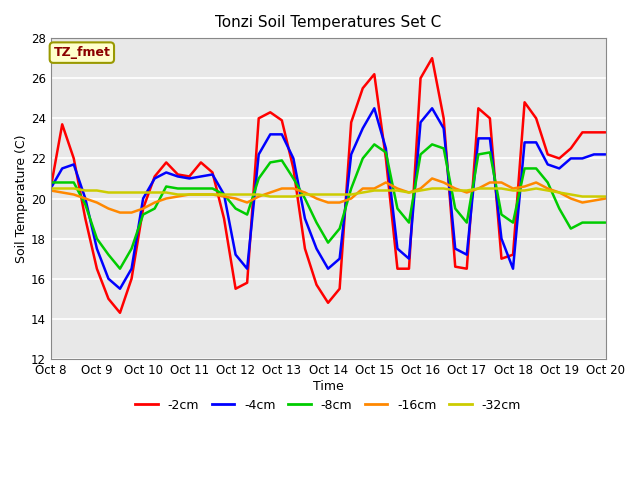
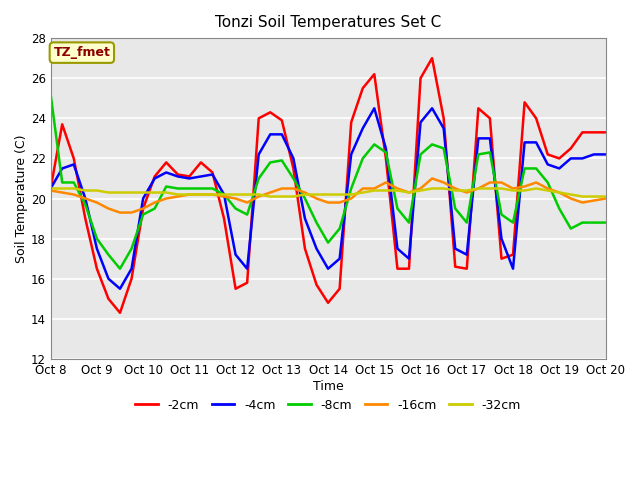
-8cm/Oct 8: 20.8 -> 25.2
